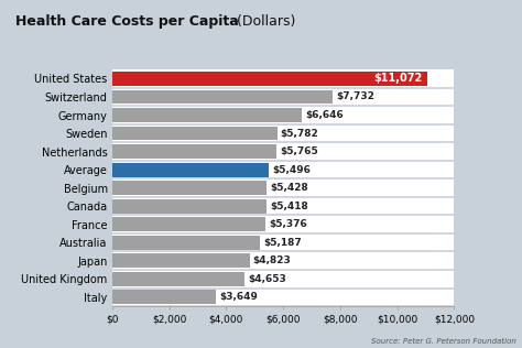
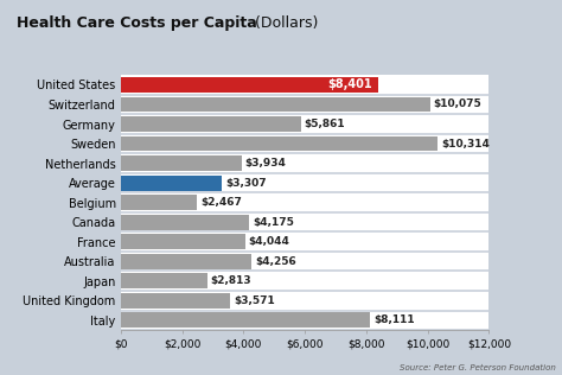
United States: $11,072 -> $8,401
Switzerland: $7,732 -> $10,075
Germany: $6,646 -> $5,861
Sweden: $5,782 -> $10,314
Netherlands: $5,765 -> $3,934
Average: $5,496 -> $3,307
Belgium: $5,428 -> $2,467
Canada: $5,418 -> $4,175
France: $5,376 -> $4,044
Australia: $5,187 -> $4,256
Japan: $4,823 -> $2,813
United Kingdom: $4,653 -> $3,571
Italy: $3,649 -> $8,111
